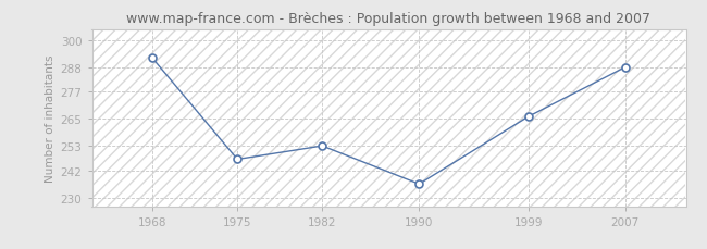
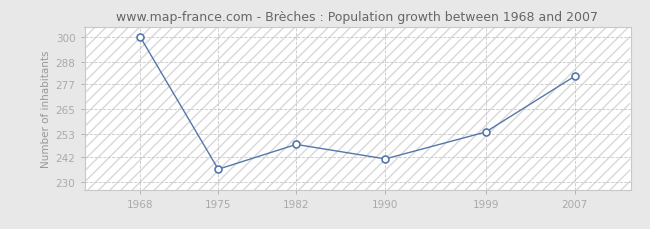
1968: 292 -> 300
1975: 247 -> 236
1982: 253 -> 248
1990: 236 -> 241
1999: 266 -> 254
2007: 288 -> 281
